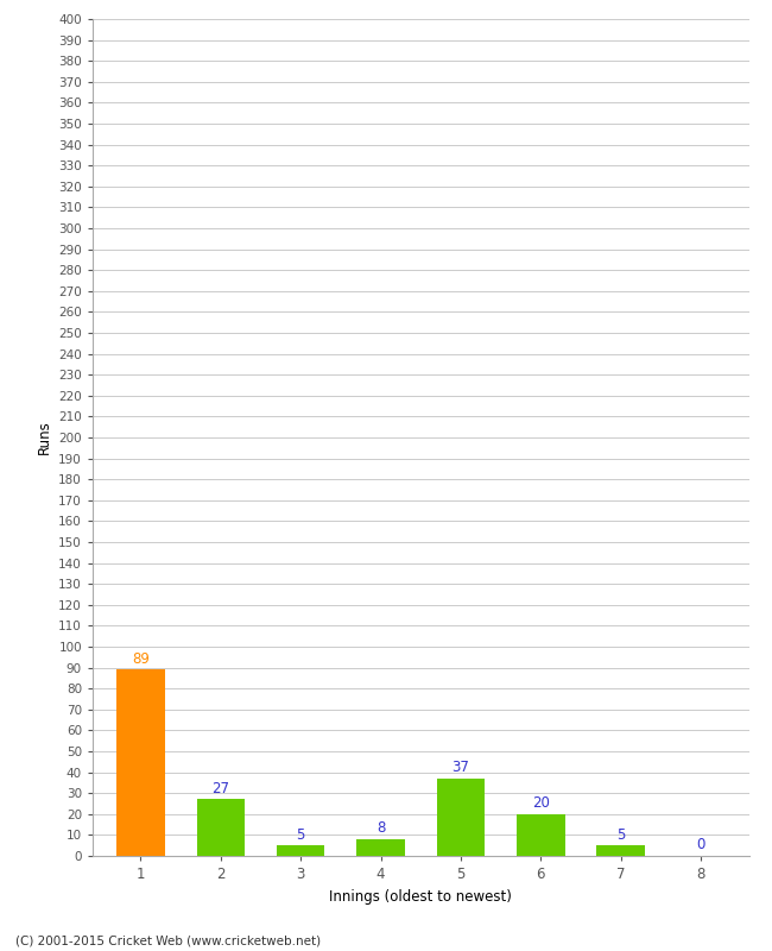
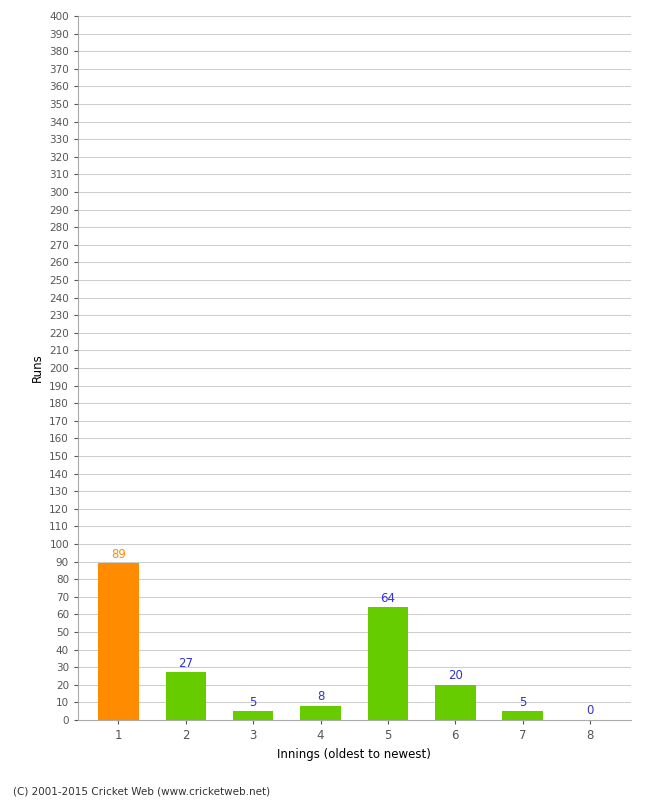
5: 37 -> 64
